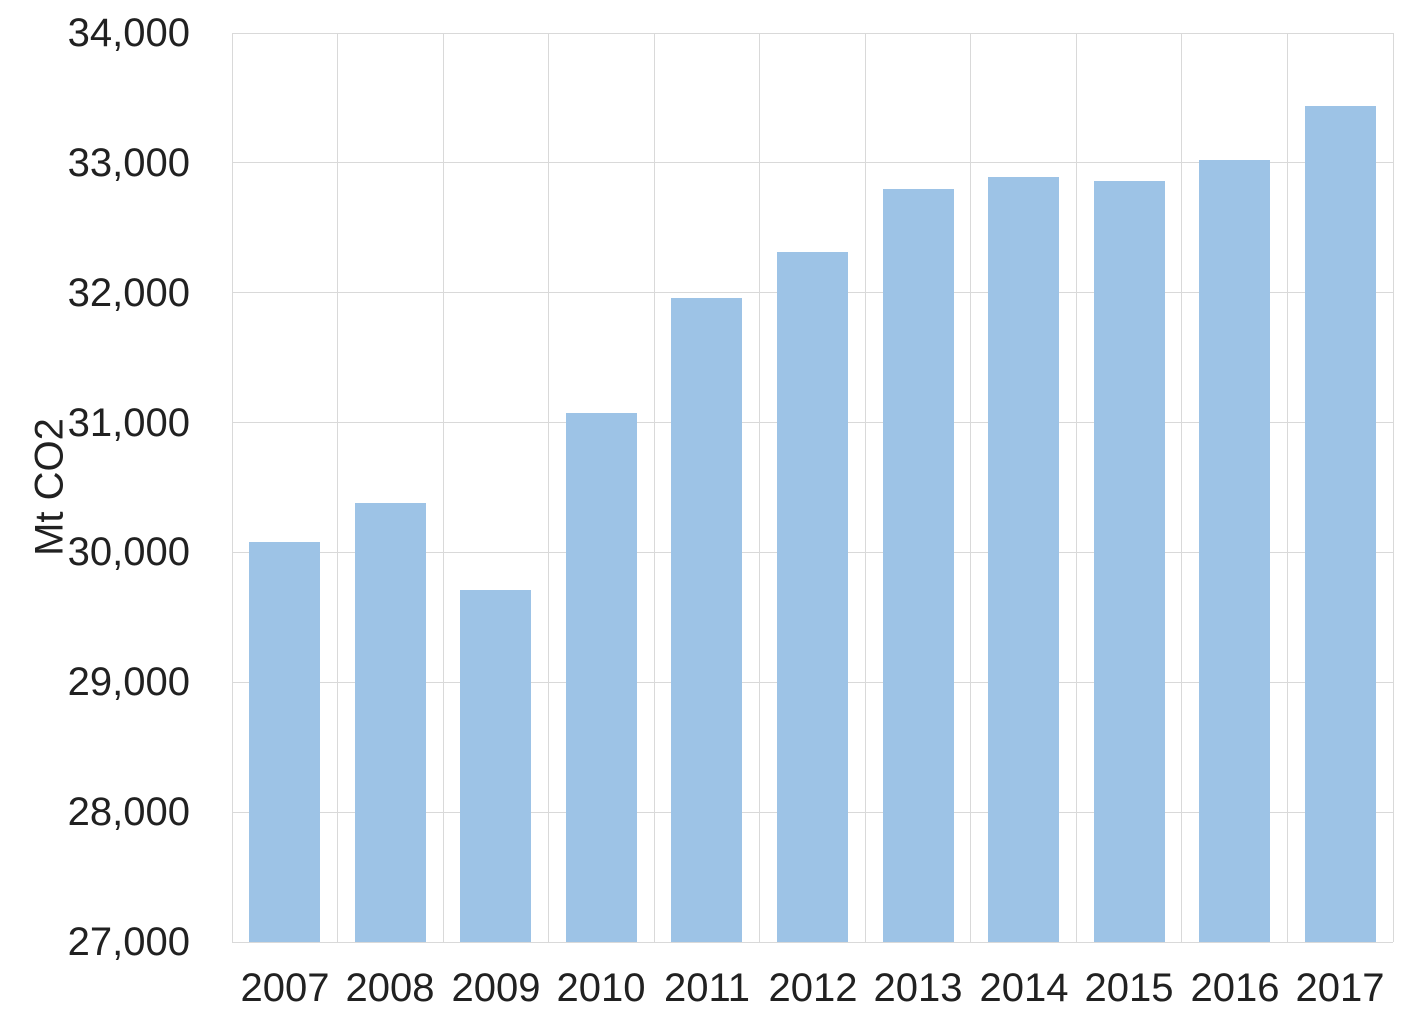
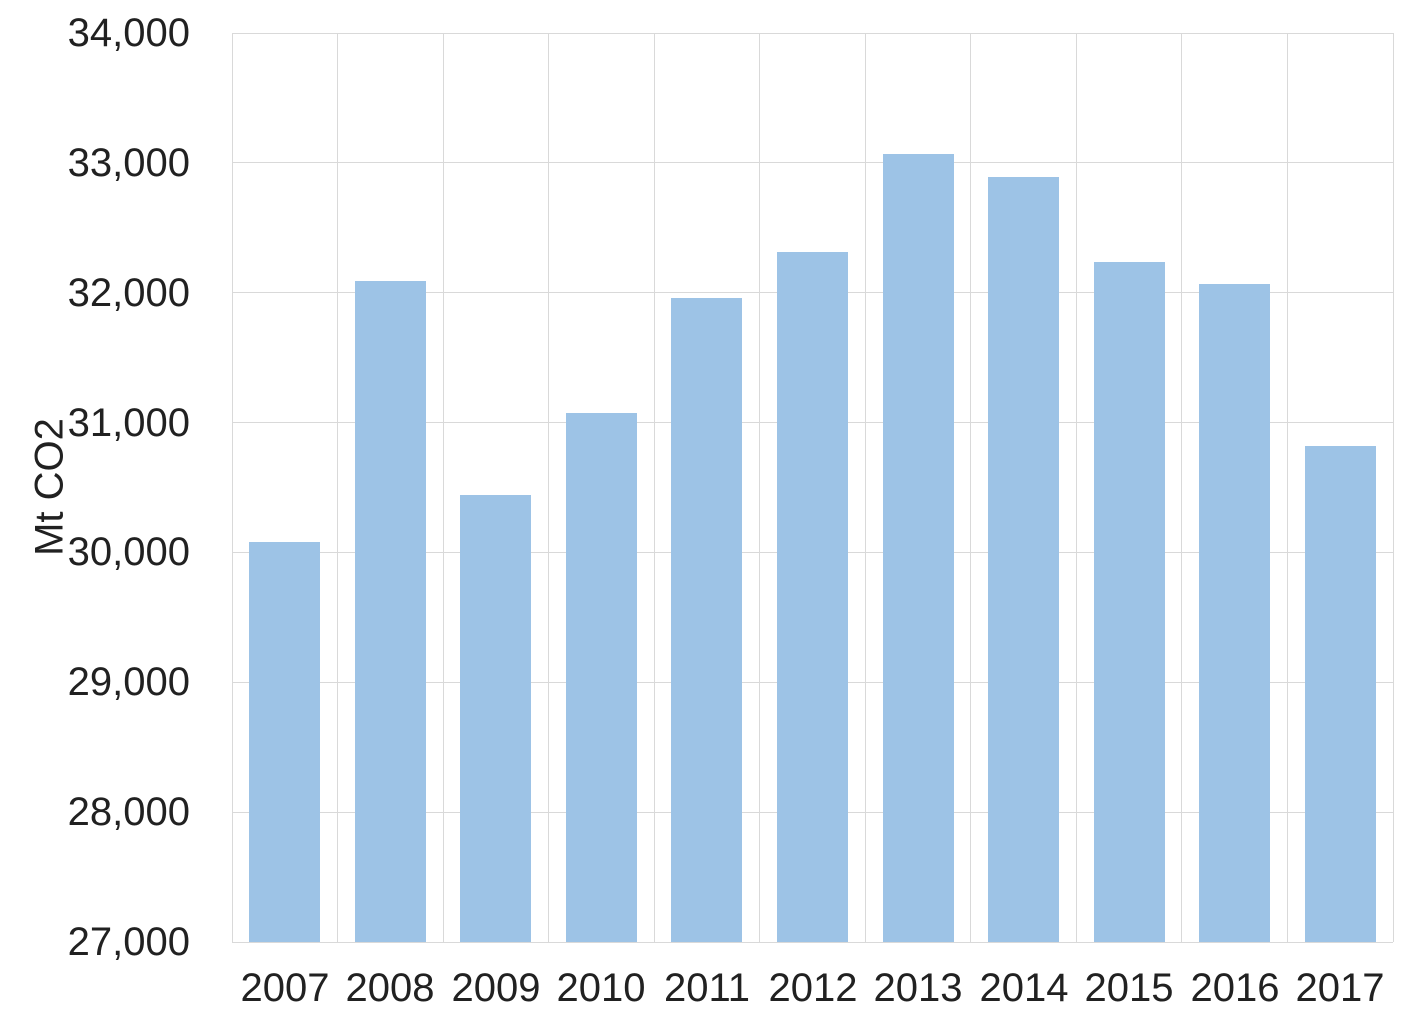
2008: 30380 -> 32090
2009: 29710 -> 30440
2013: 32800 -> 33070
2015: 32860 -> 32240
2016: 33020 -> 32070
2017: 33440 -> 30820
